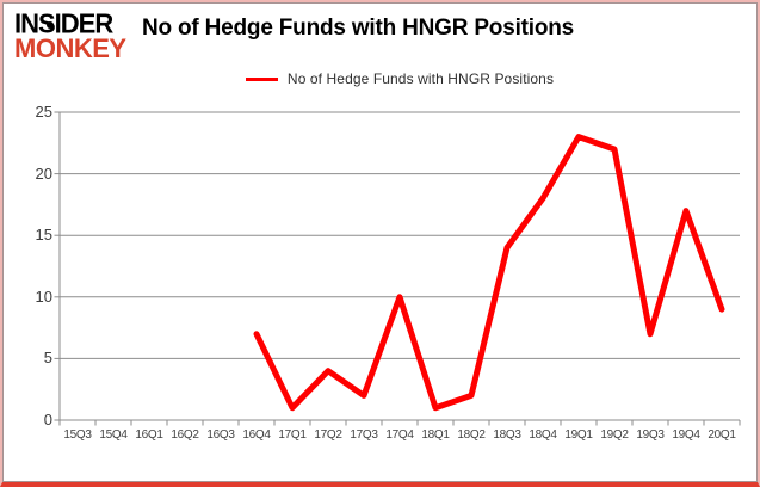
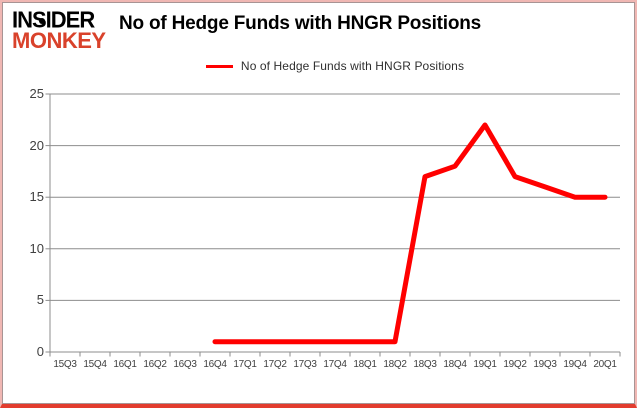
16Q4: 7 -> 1
17Q2: 4 -> 1
17Q3: 2 -> 1
17Q4: 10 -> 1
18Q2: 2 -> 1
18Q3: 14 -> 17
19Q1: 23 -> 22
19Q2: 22 -> 17
19Q3: 7 -> 16
19Q4: 17 -> 15
20Q1: 9 -> 15
